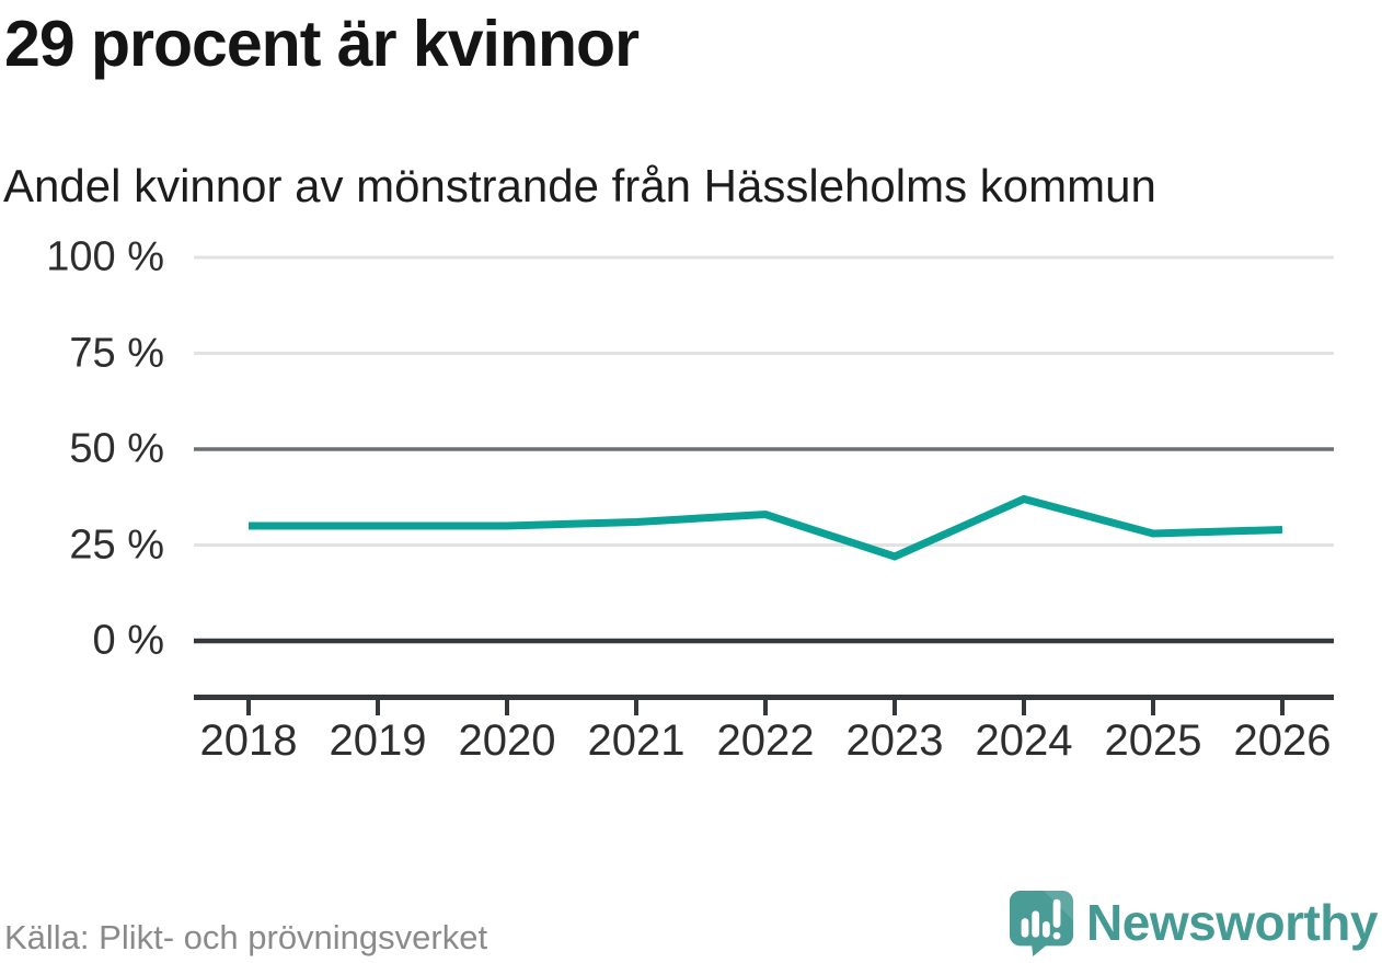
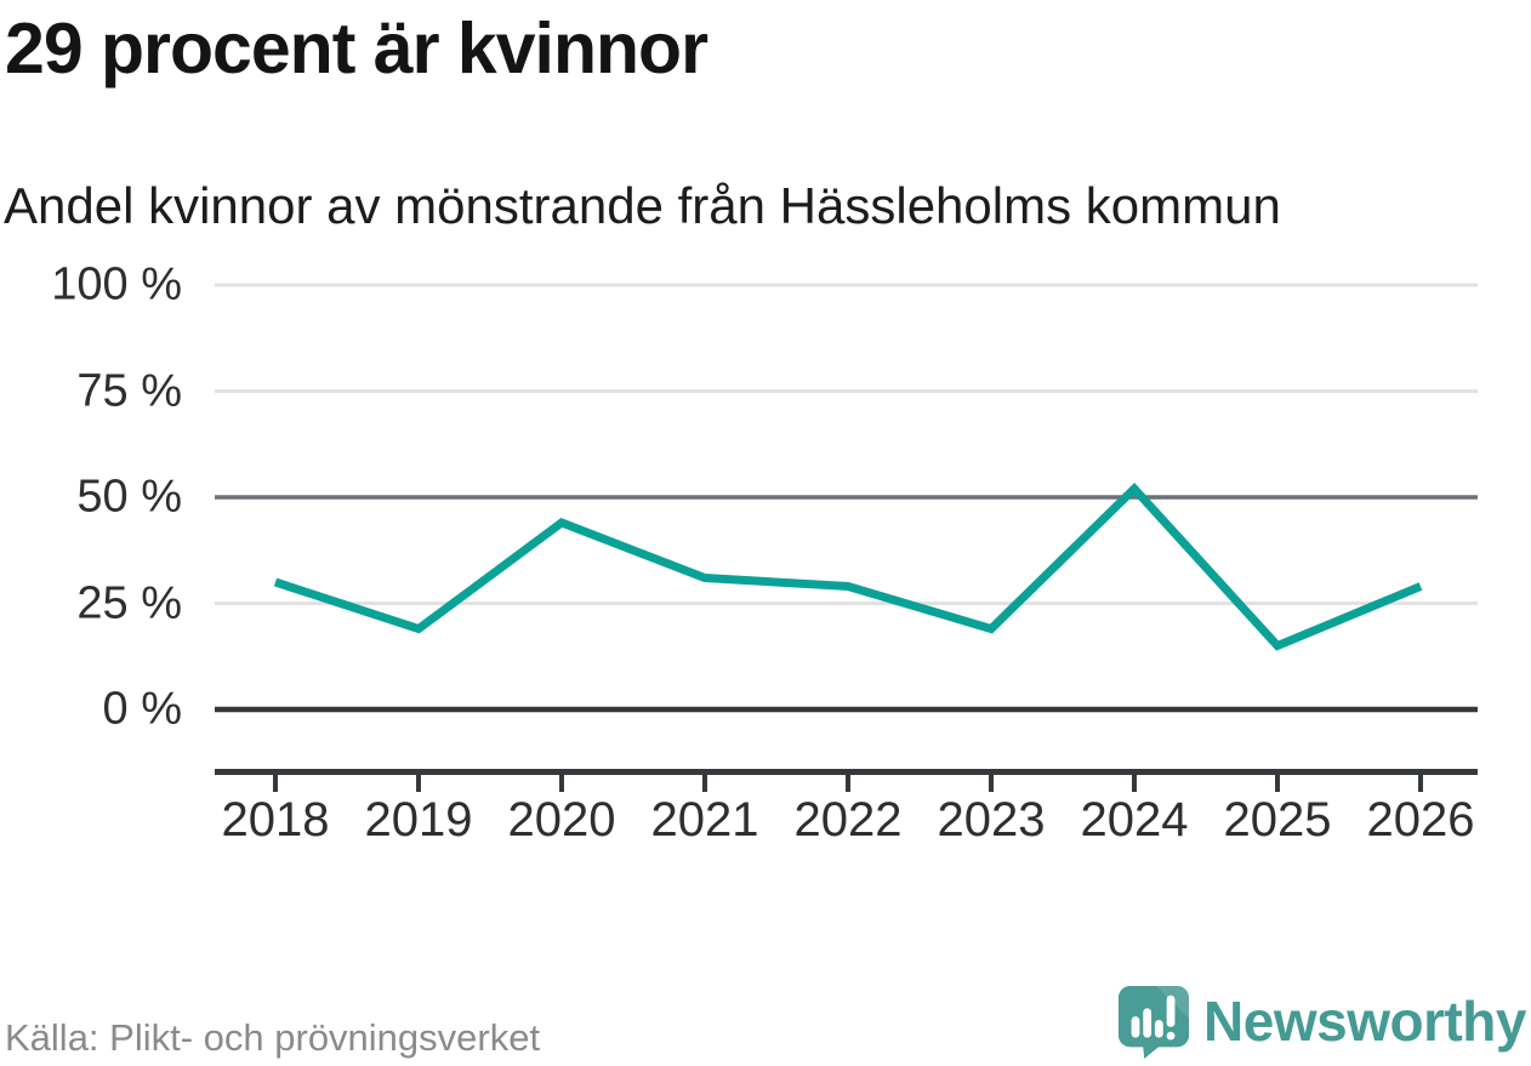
2019: 30% -> 19%
2020: 30% -> 44%
2022: 33% -> 29%
2023: 22% -> 19%
2024: 37% -> 52%
2025: 28% -> 15%
